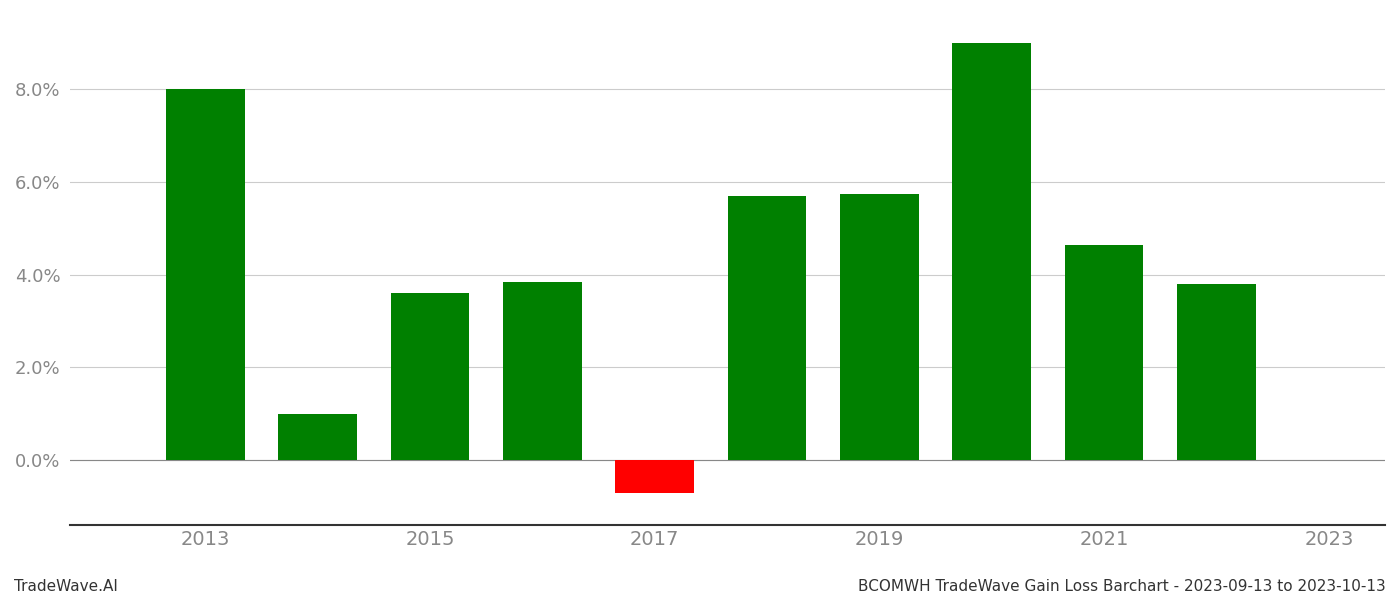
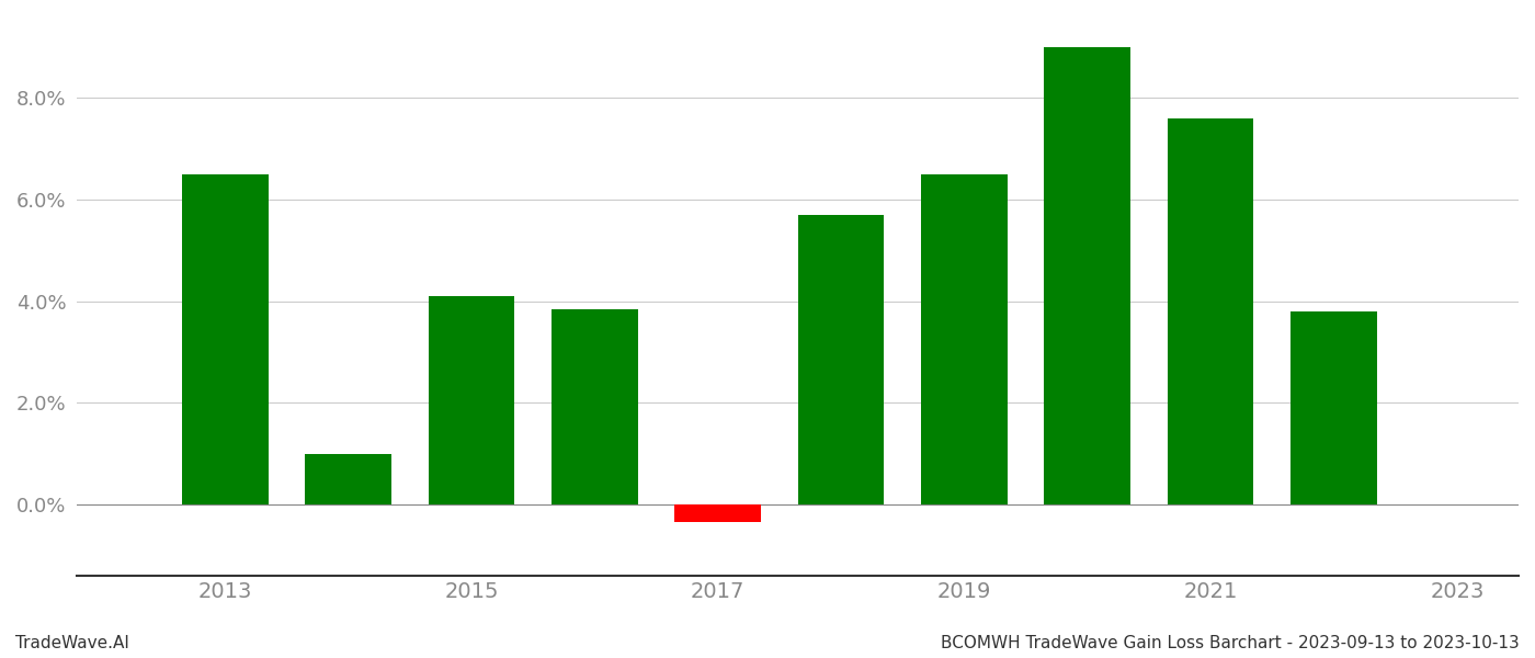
2013: 8.00% -> 6.50%
2015: 3.60% -> 4.10%
2017: -0.70% -> -0.35%
2019: 5.75% -> 6.50%
2021: 4.65% -> 7.60%
